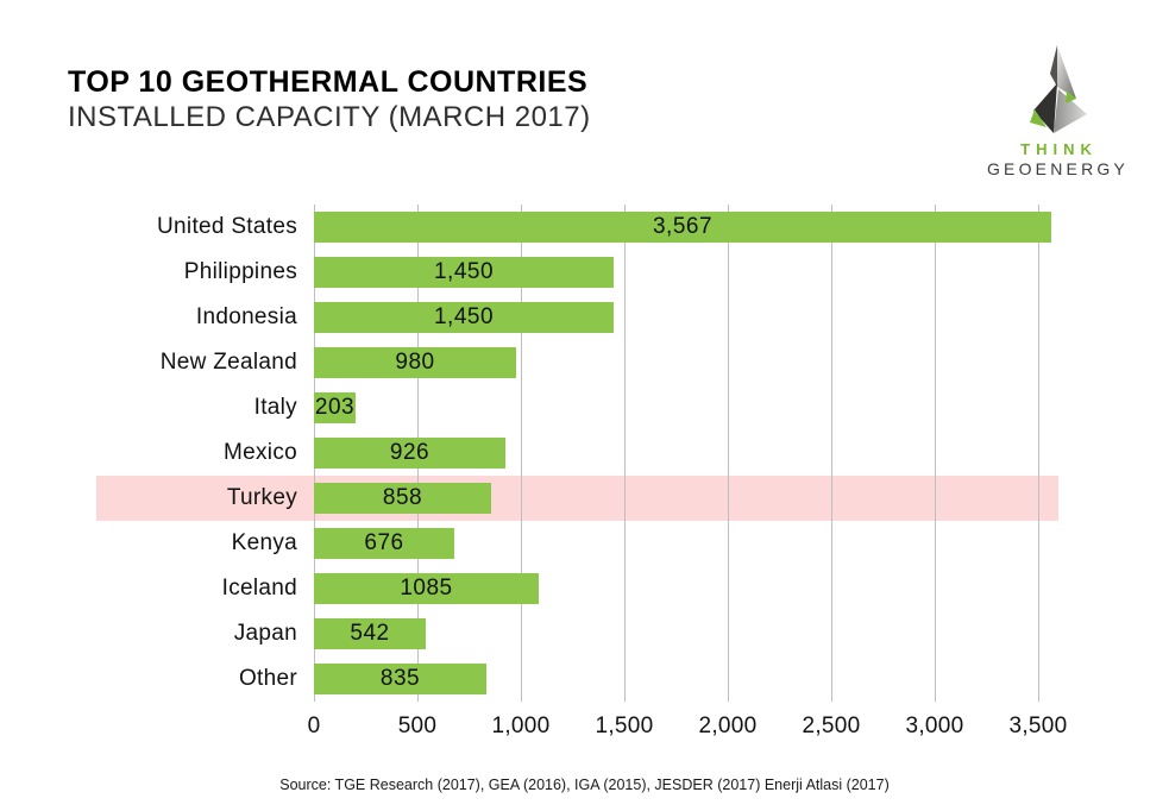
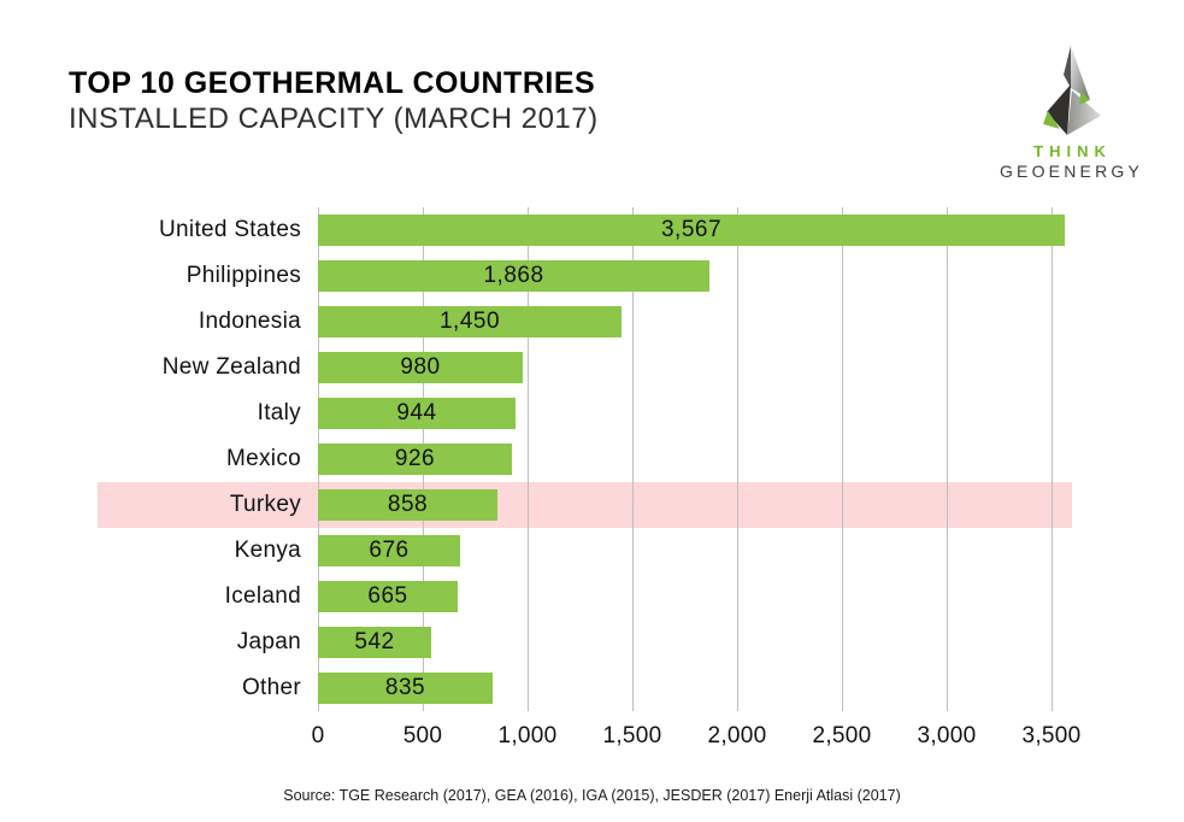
Philippines: 1,450 -> 1,868
Italy: 203 -> 944
Iceland: 1085 -> 665
